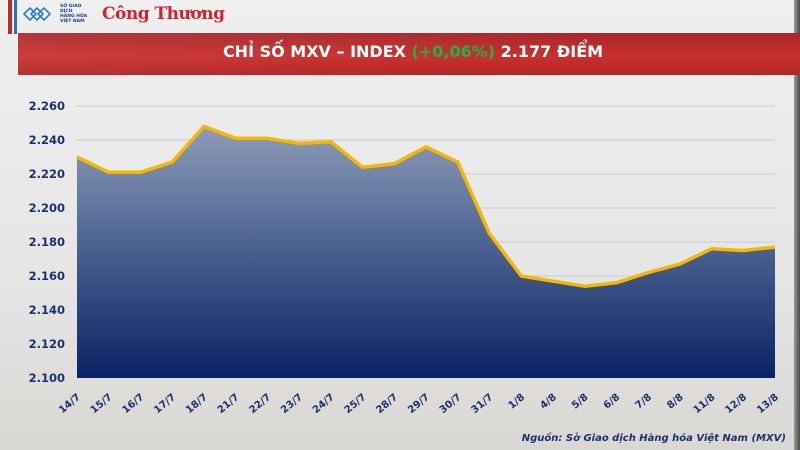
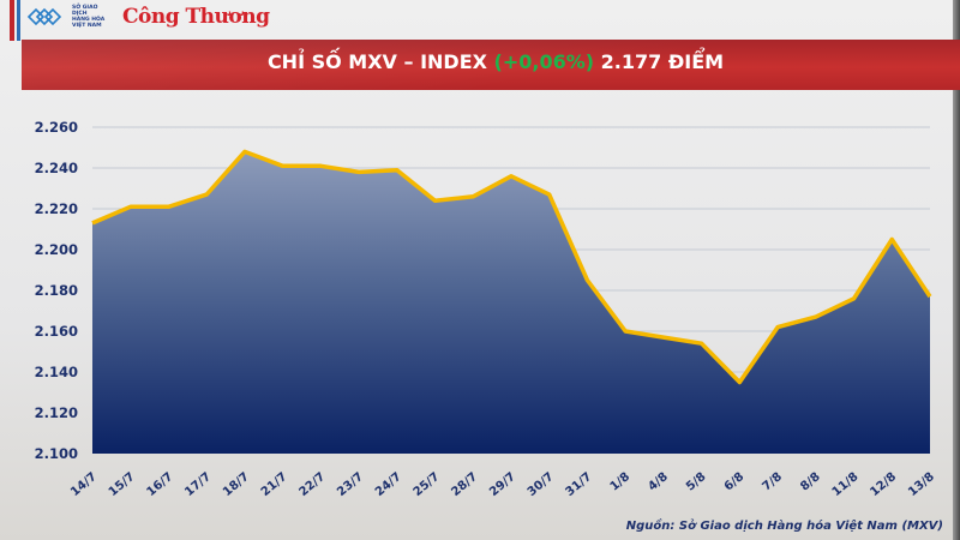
14/7: 2230 -> 2213
6/8: 2156 -> 2135
12/8: 2175 -> 2205
